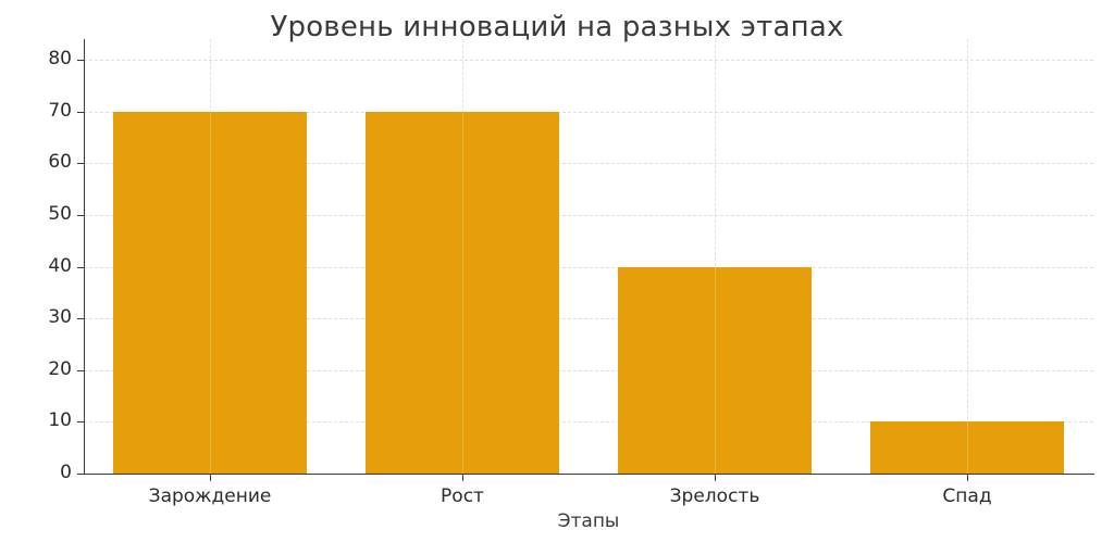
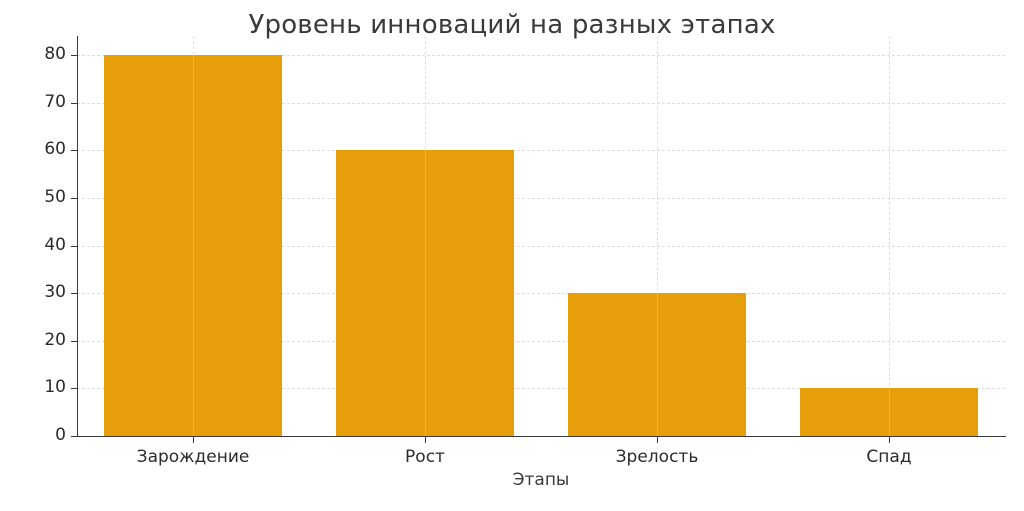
Зарождение: 70 -> 80
Рост: 70 -> 60
Зрелость: 40 -> 30
